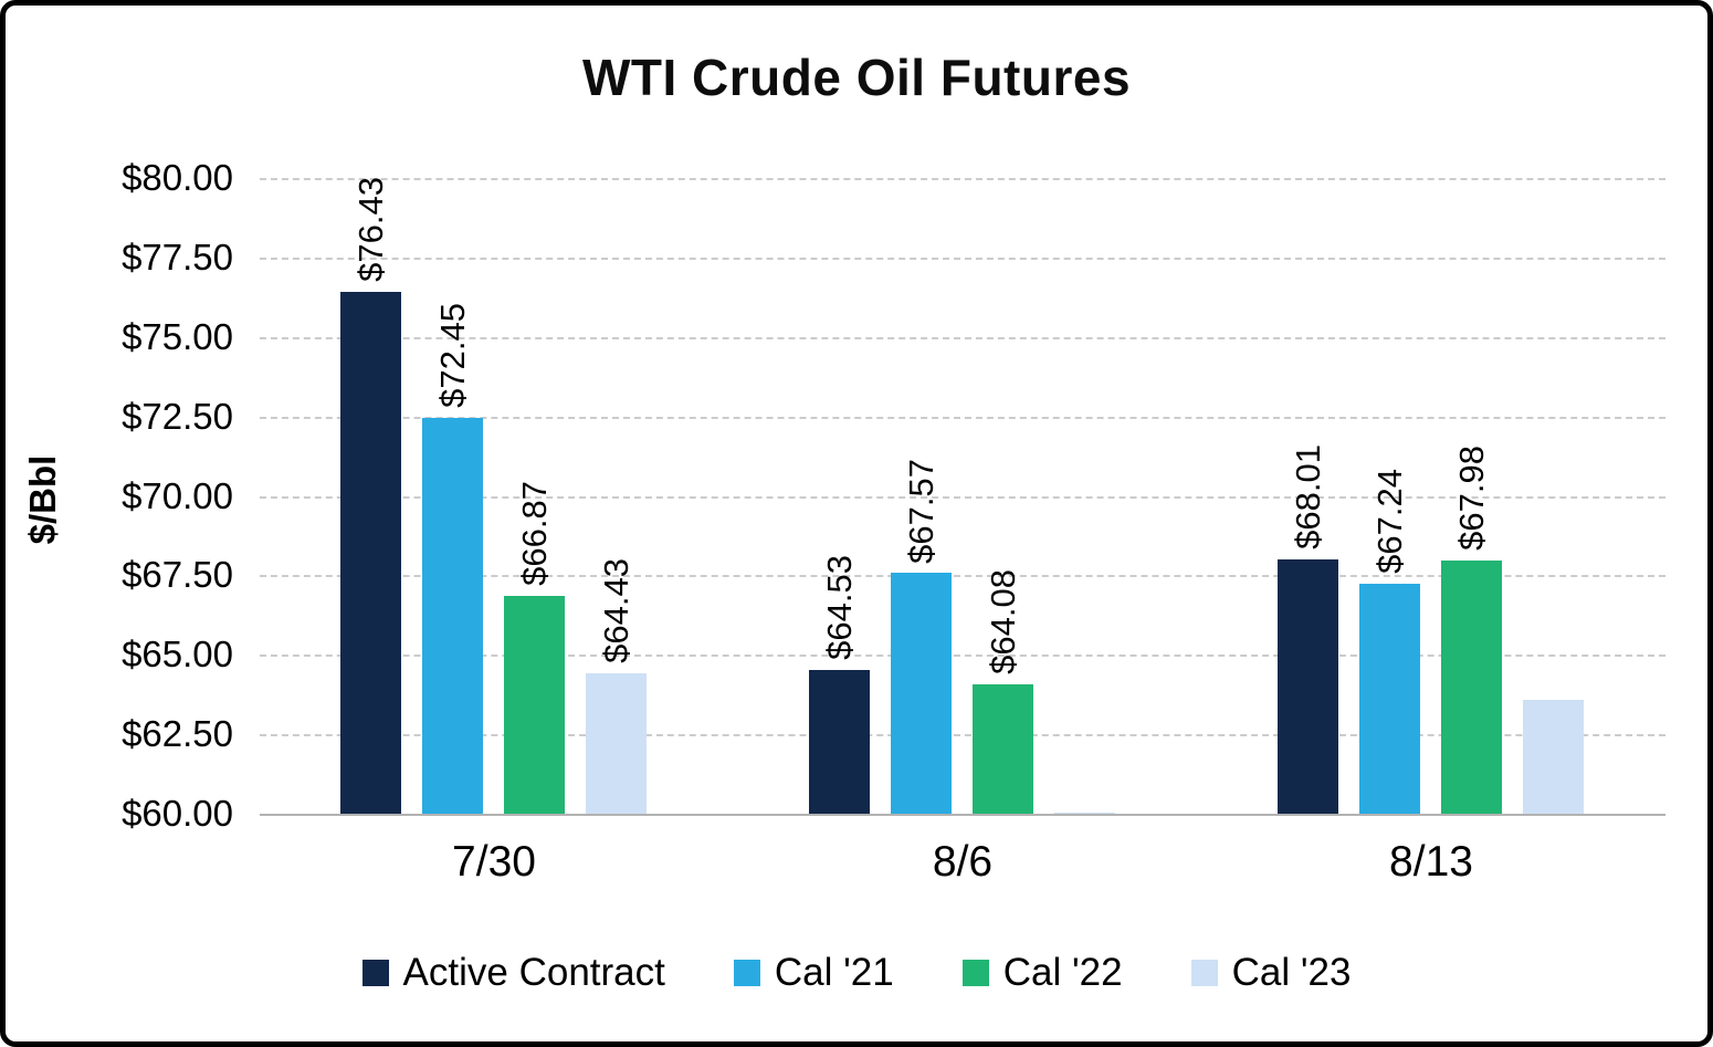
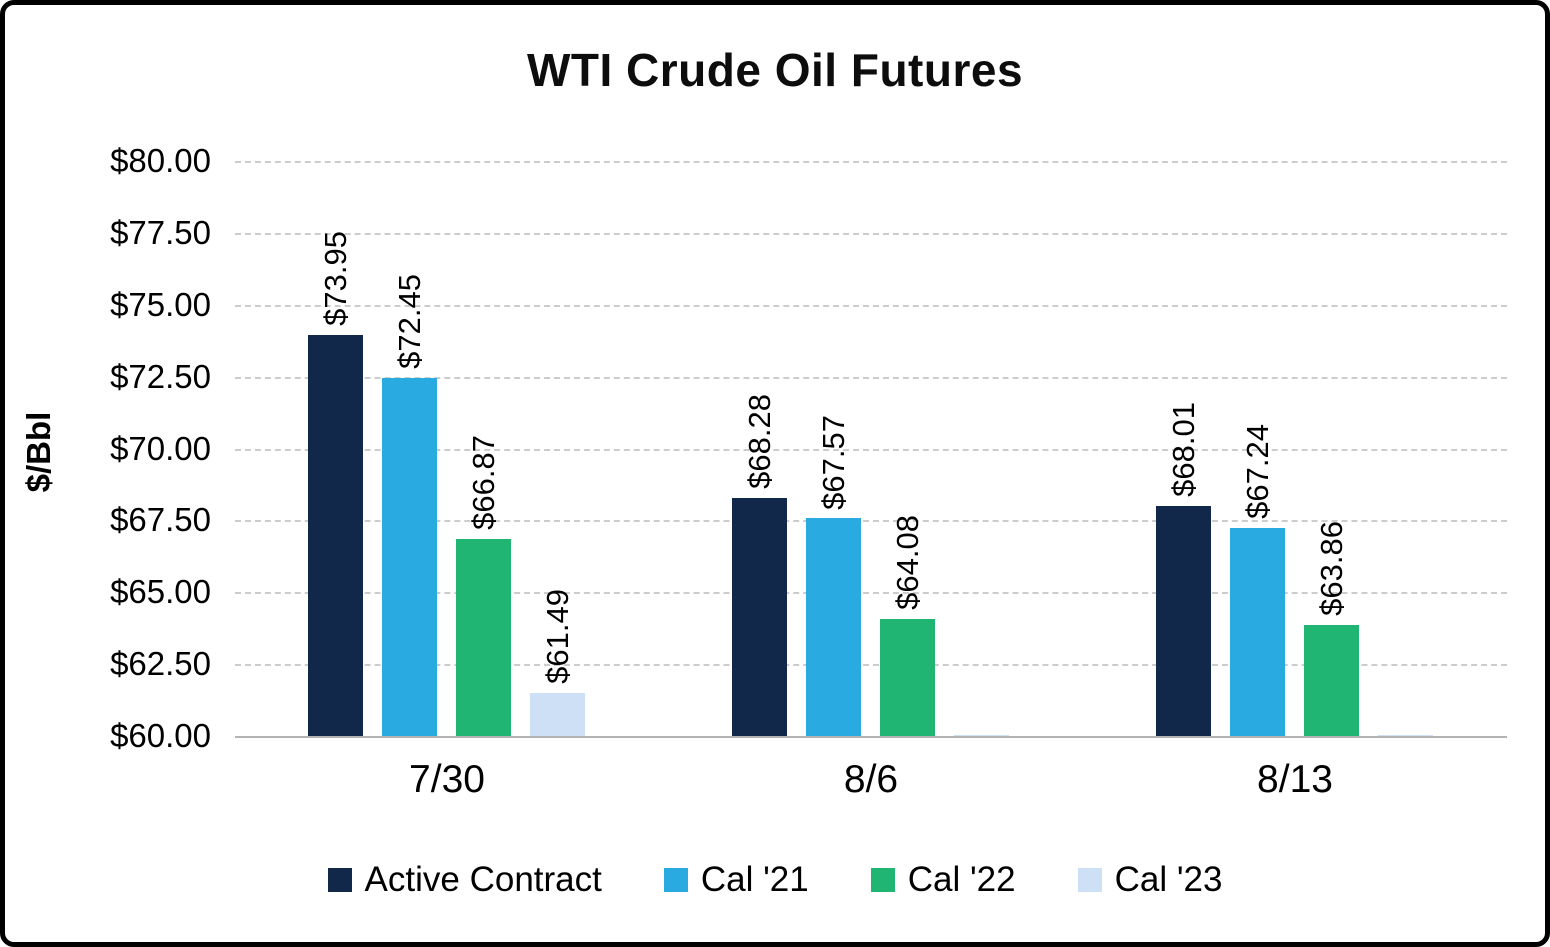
Active Contract/7/30: $76.43 -> $73.95
Cal '23/7/30: $64.43 -> $61.49
Active Contract/8/6: $64.53 -> $68.28
Cal '22/8/13: $67.98 -> $63.86
Cal '23/8/13: $63.6 -> $60.0
